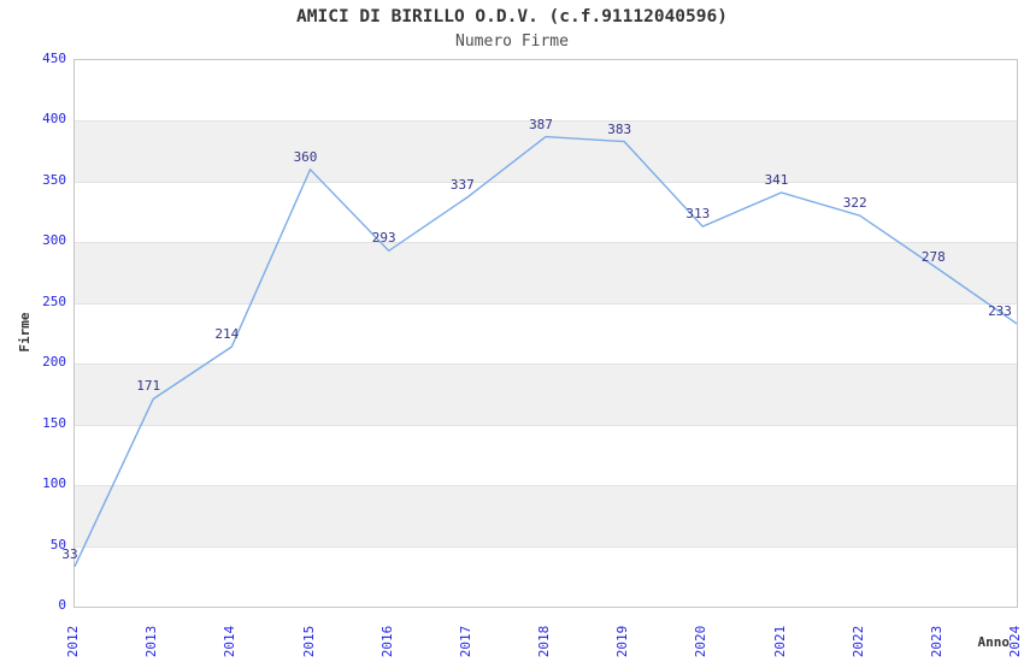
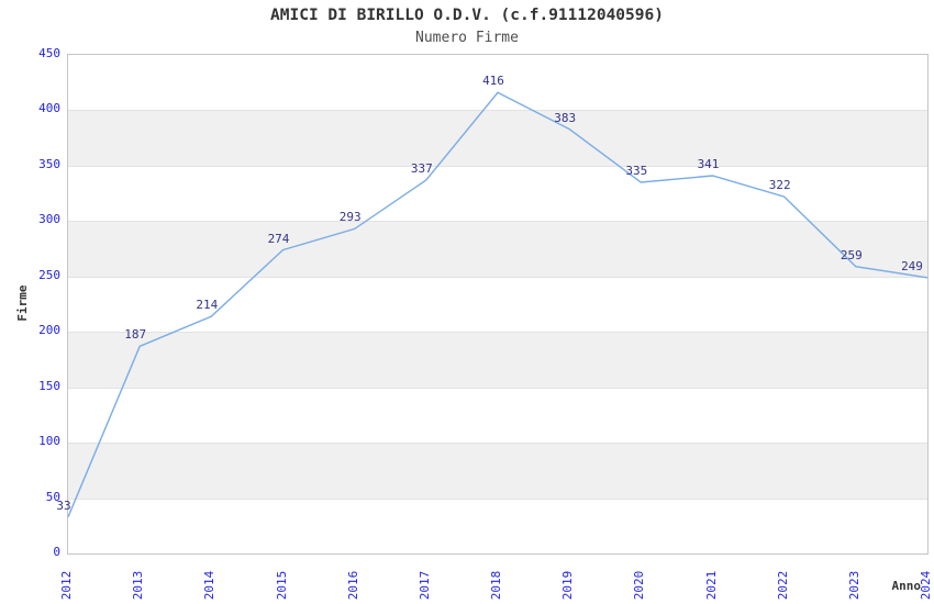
2013: 171 -> 187
2015: 360 -> 274
2018: 387 -> 416
2020: 313 -> 335
2023: 278 -> 259
2024: 233 -> 249
